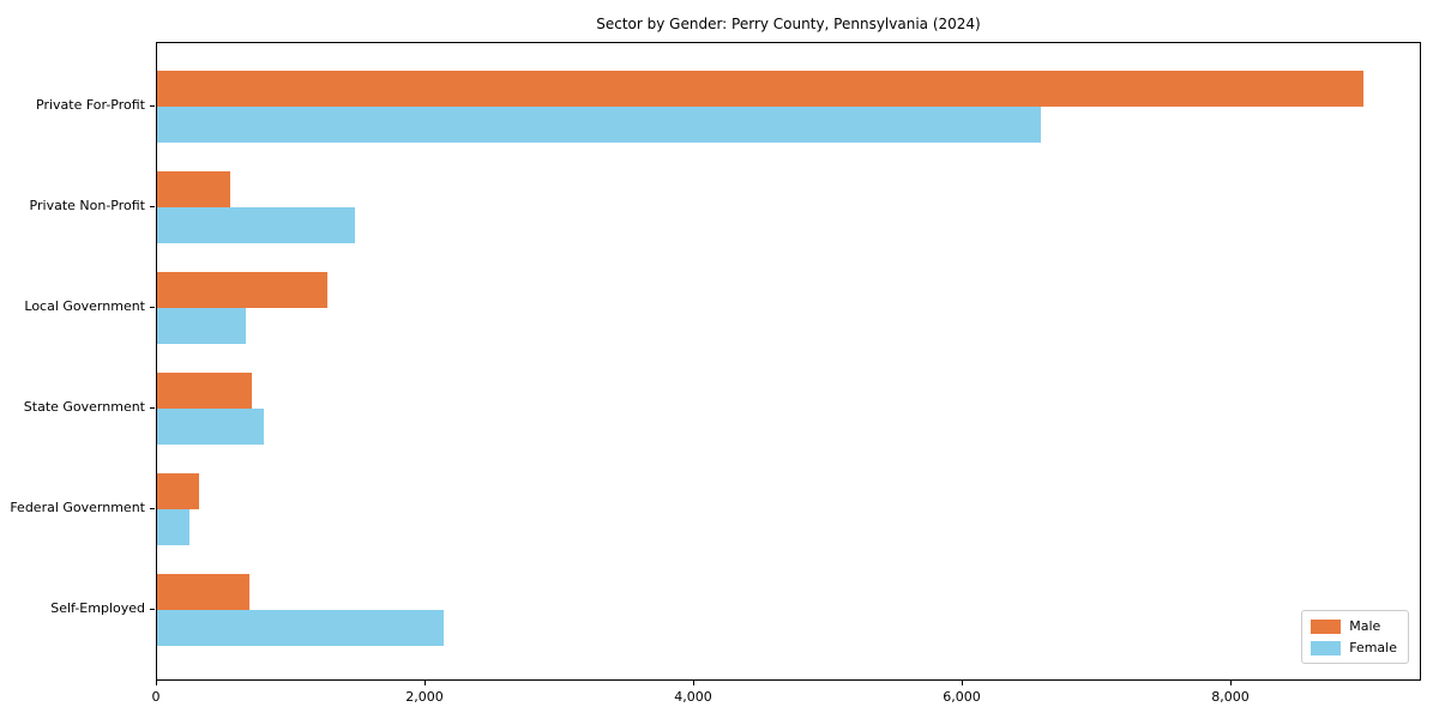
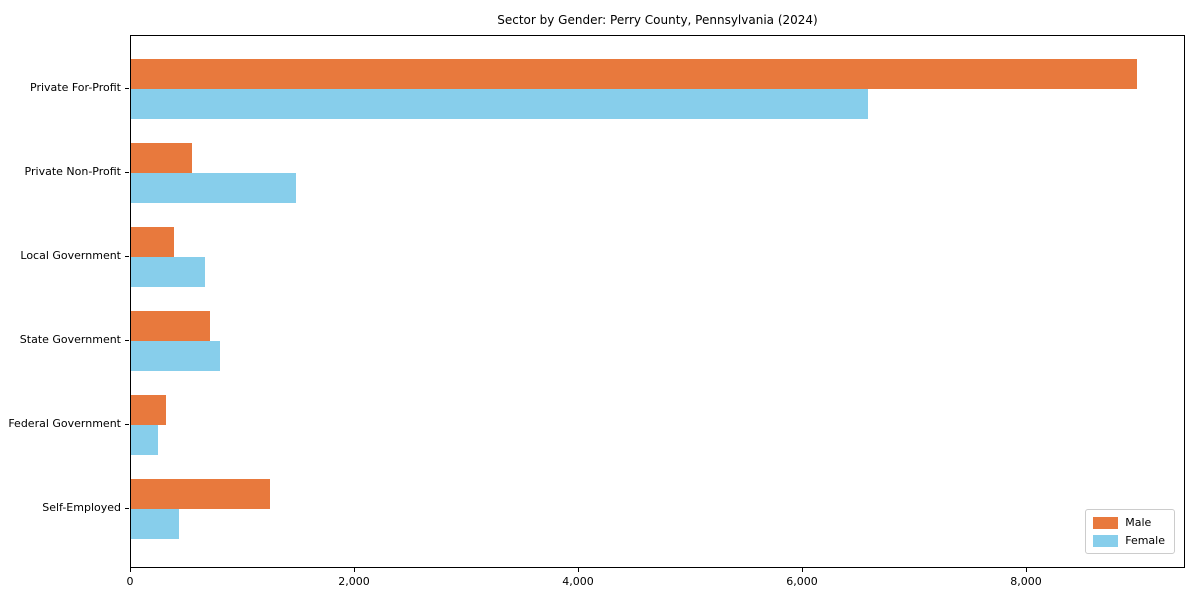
Male/Local Government: 1270 -> 380
Male/Self-Employed: 690 -> 1240
Female/Self-Employed: 2130 -> 430
